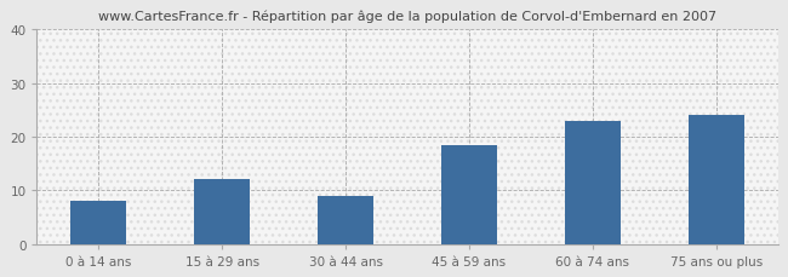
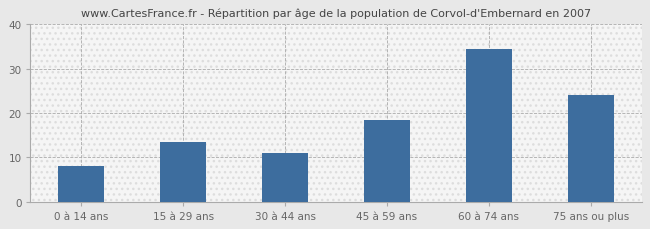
15 à 29 ans: 12.0 -> 13.5
30 à 44 ans: 9.0 -> 11.0
60 à 74 ans: 23.0 -> 34.5
